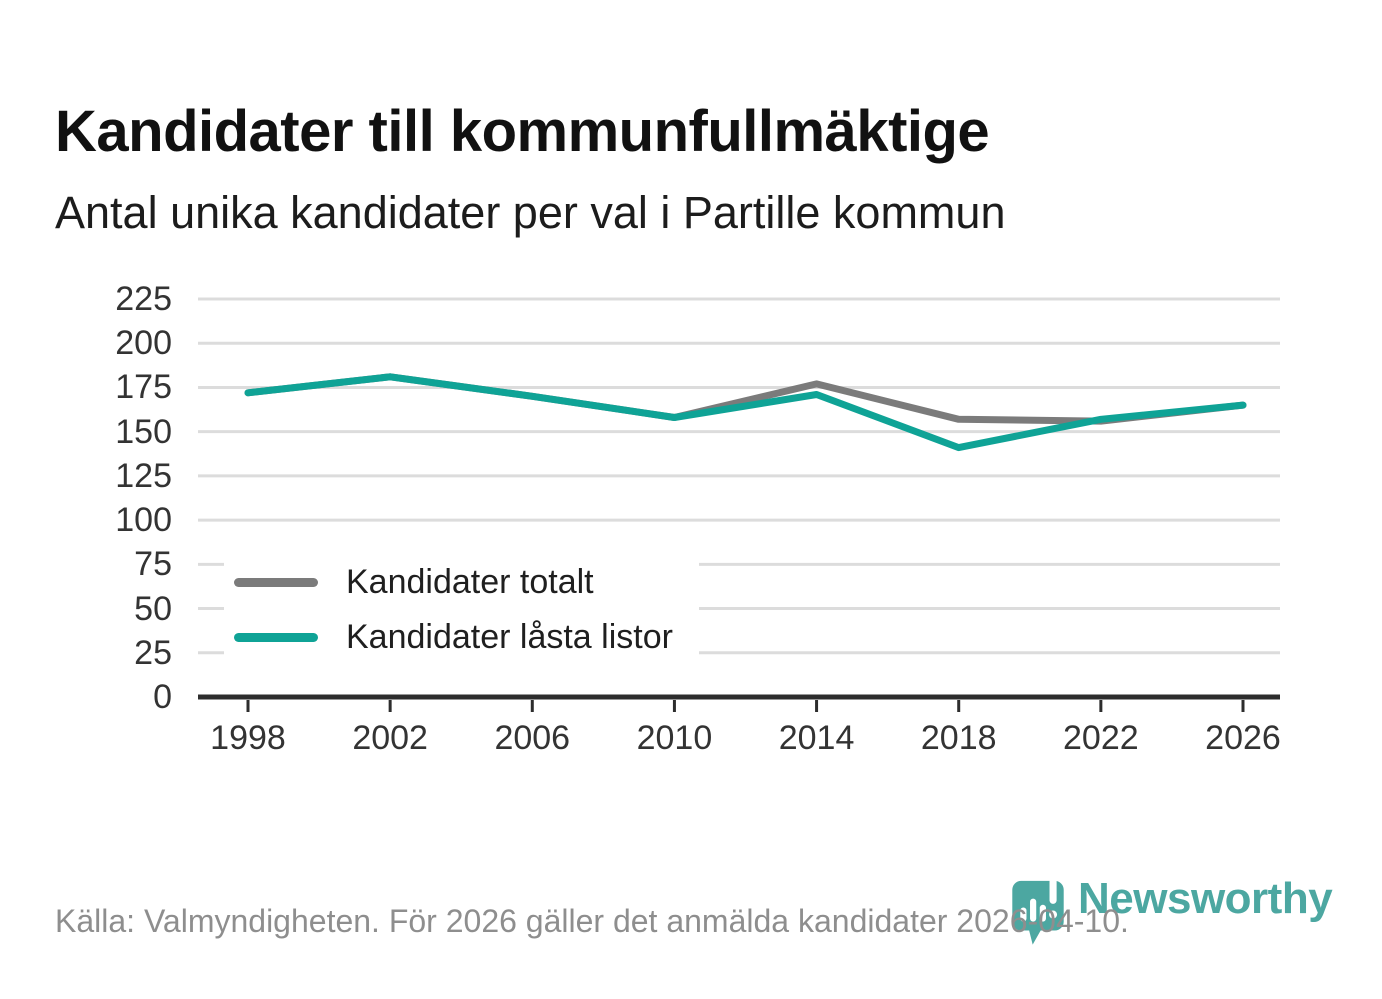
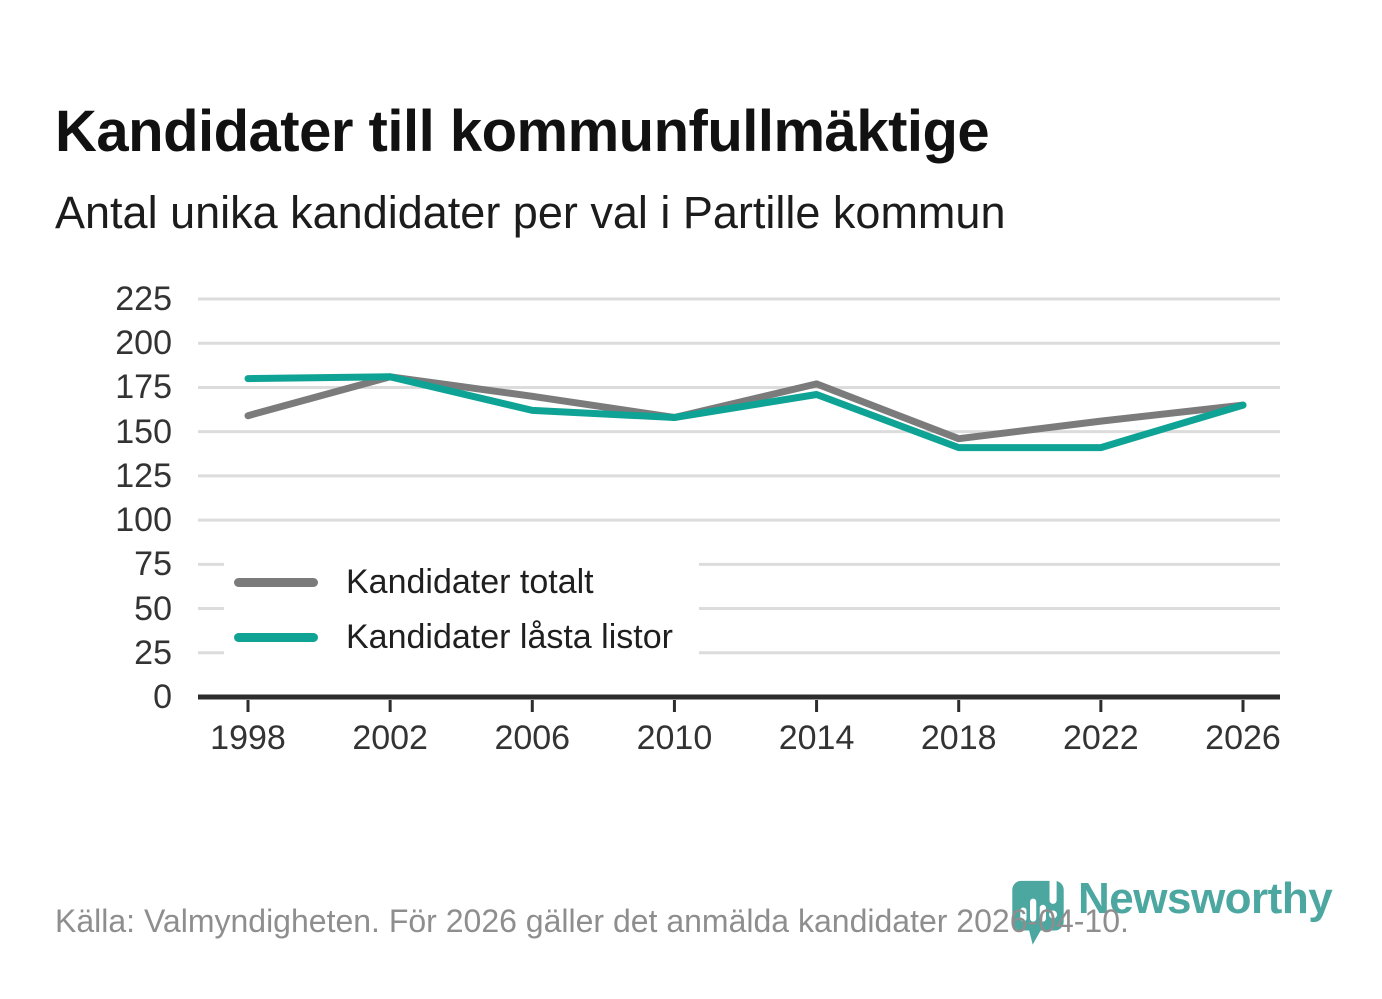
Kandidater totalt/1998: 172 -> 159
Kandidater låsta listor/1998: 172 -> 180
Kandidater låsta listor/2006: 170 -> 162
Kandidater totalt/2018: 157 -> 146
Kandidater låsta listor/2022: 157 -> 141
